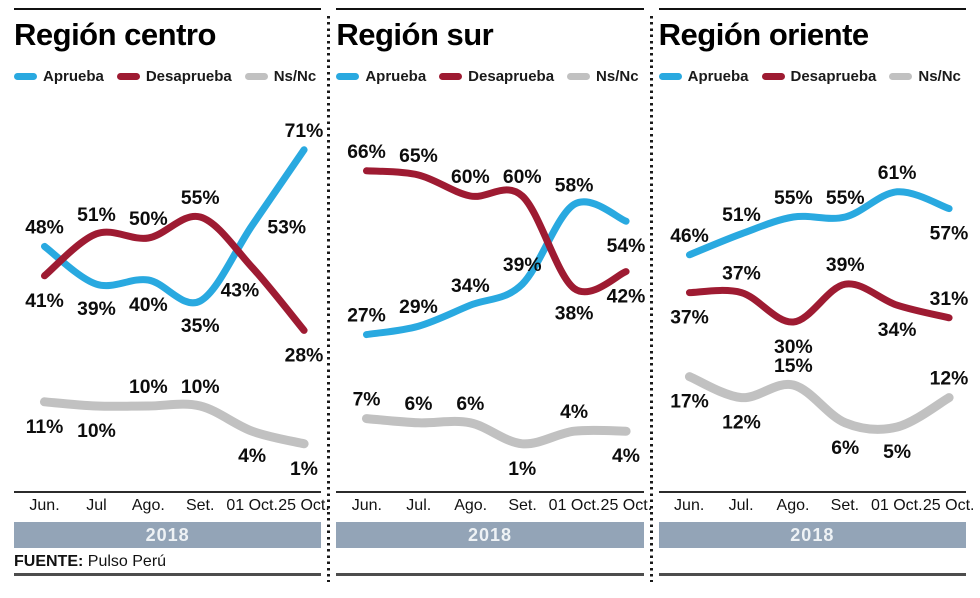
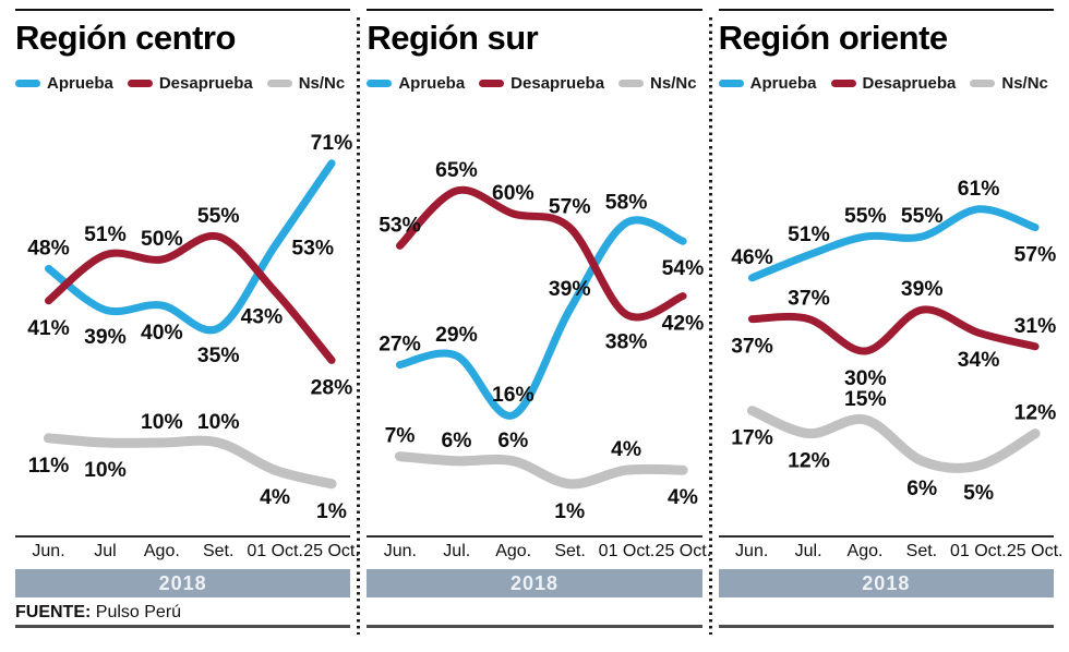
Región sur/Desaprueba/Jun.: 66% -> 53%
Región sur/Aprueba/Ago.: 34% -> 16%
Región sur/Desaprueba/Set.: 60% -> 57%
